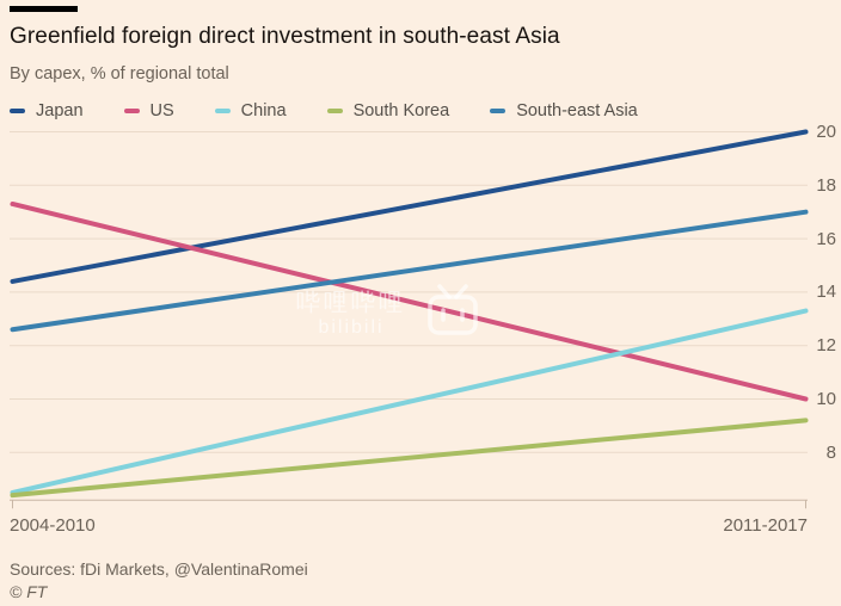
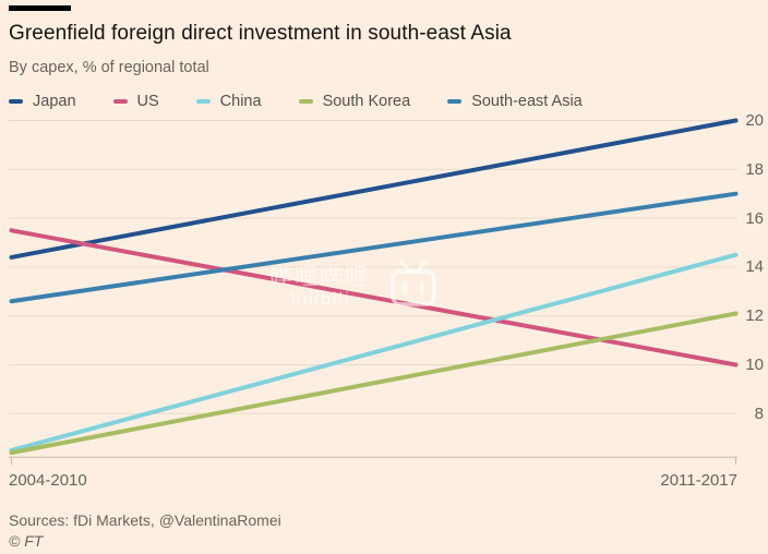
US/2004-2010: 17.3 -> 15.5
China/2011-2017: 13.3 -> 14.5
South Korea/2011-2017: 9.2 -> 12.1
